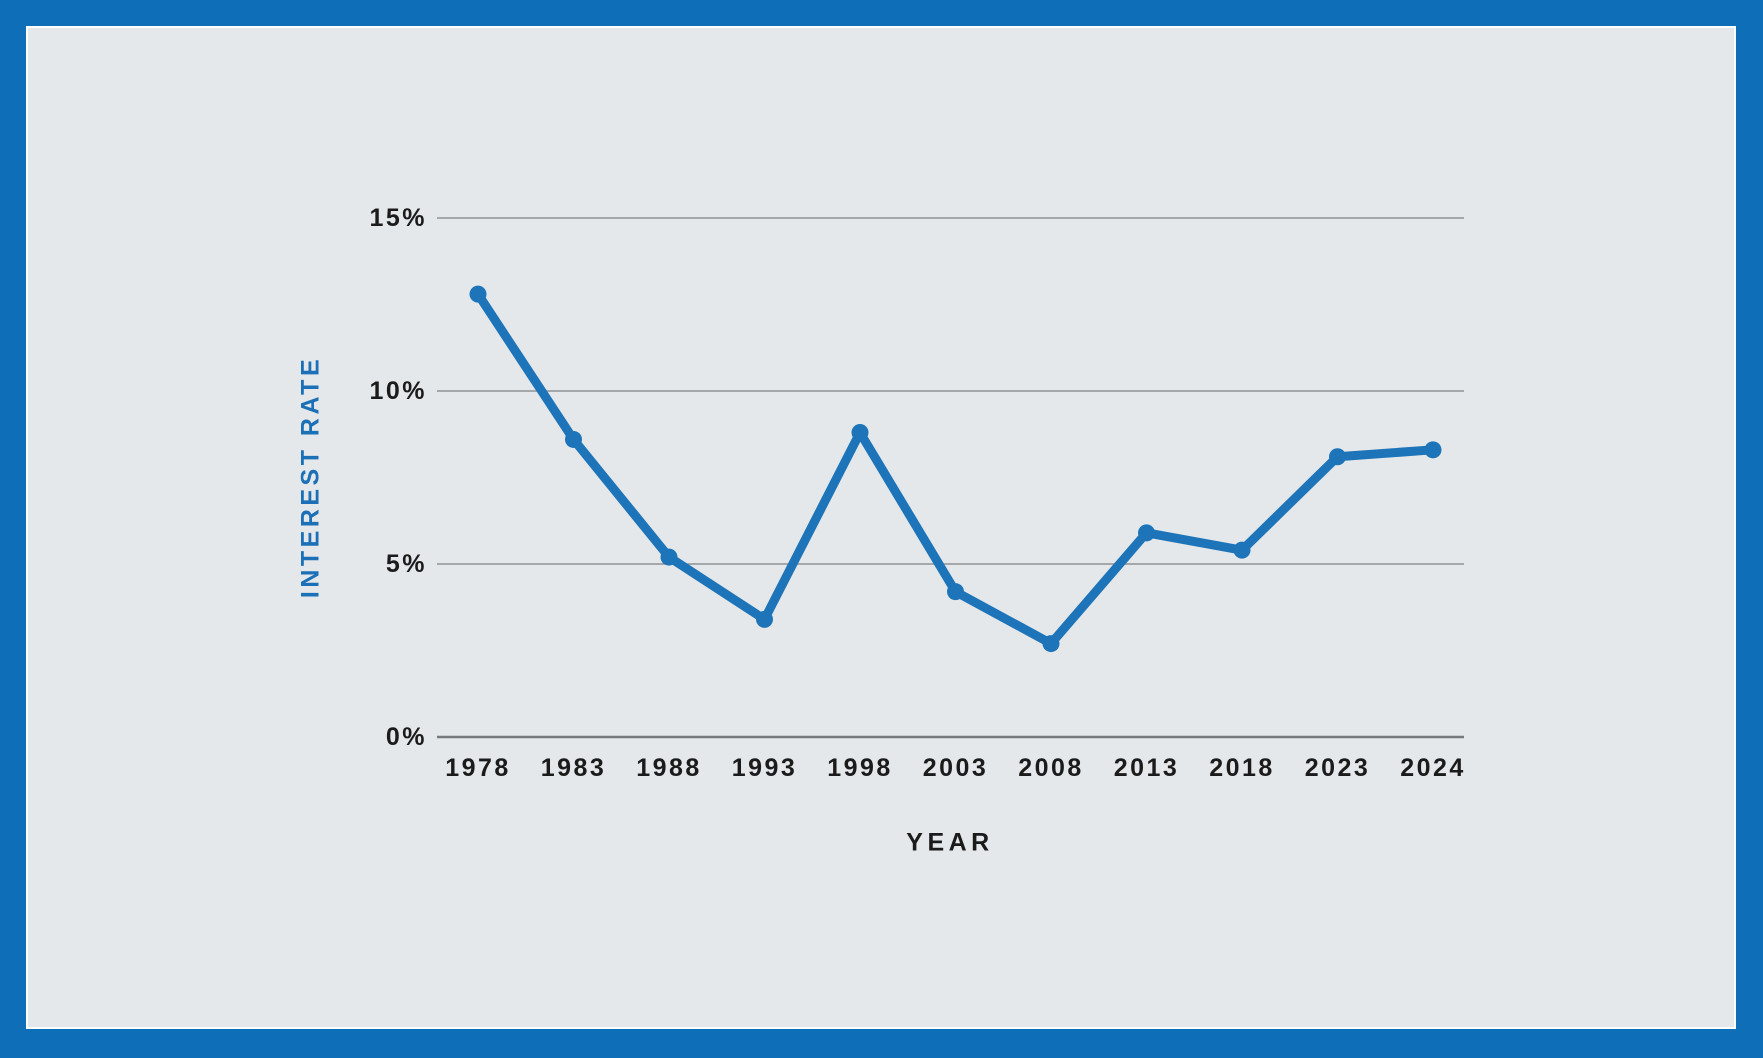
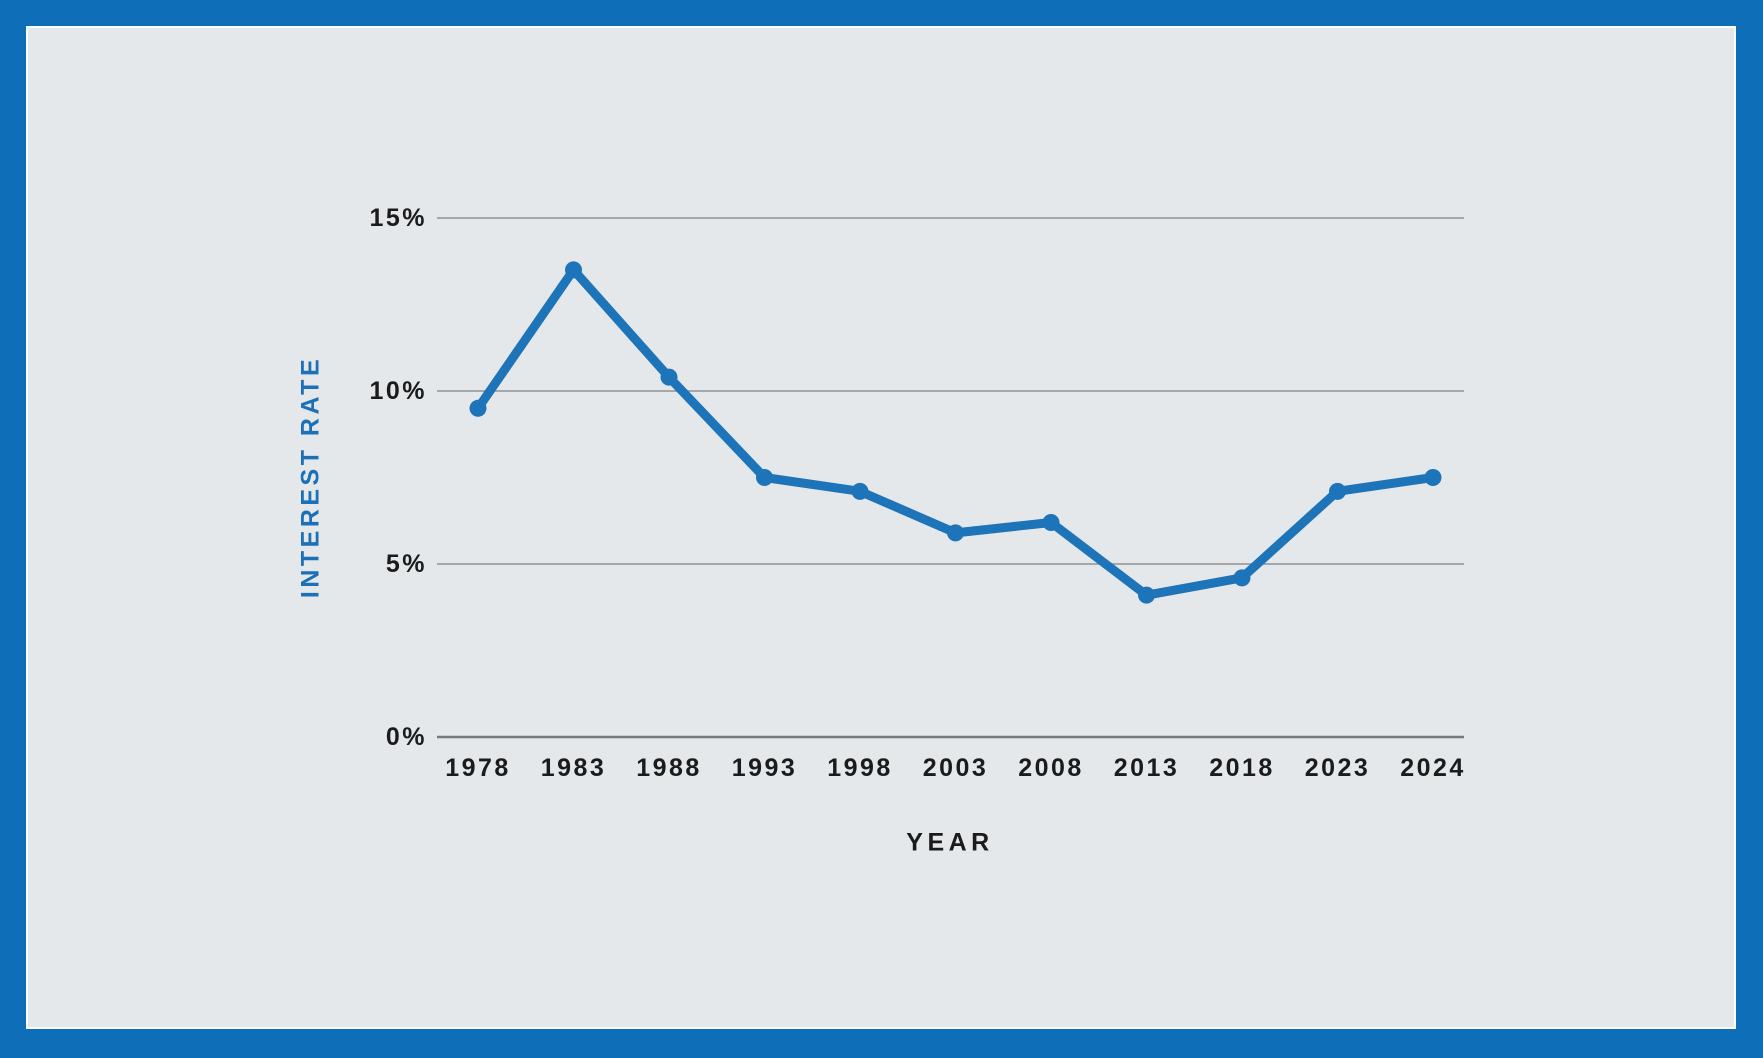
1978: 12.8% -> 9.5%
1983: 8.6% -> 13.5%
1988: 5.2% -> 10.4%
1993: 3.4% -> 7.5%
1998: 8.8% -> 7.1%
2003: 4.2% -> 5.9%
2008: 2.7% -> 6.2%
2013: 5.9% -> 4.1%
2018: 5.4% -> 4.6%
2023: 8.1% -> 7.1%
2024: 8.3% -> 7.5%
